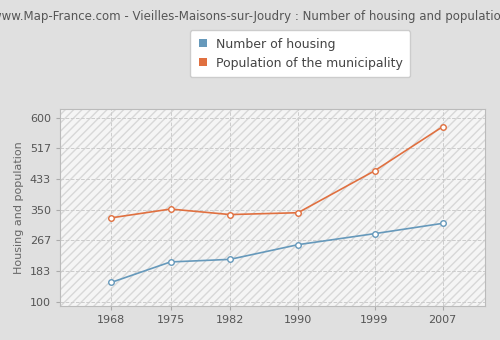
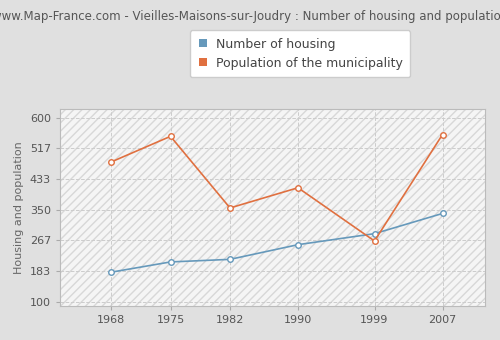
Number of housing/1968: 152 -> 180
Population of the municipality/1968: 328 -> 480
Population of the municipality/1975: 352 -> 550
Population of the municipality/1982: 337 -> 355
Population of the municipality/1990: 342 -> 410
Population of the municipality/1999: 456 -> 265
Number of housing/2007: 313 -> 340
Population of the municipality/2007: 576 -> 555
